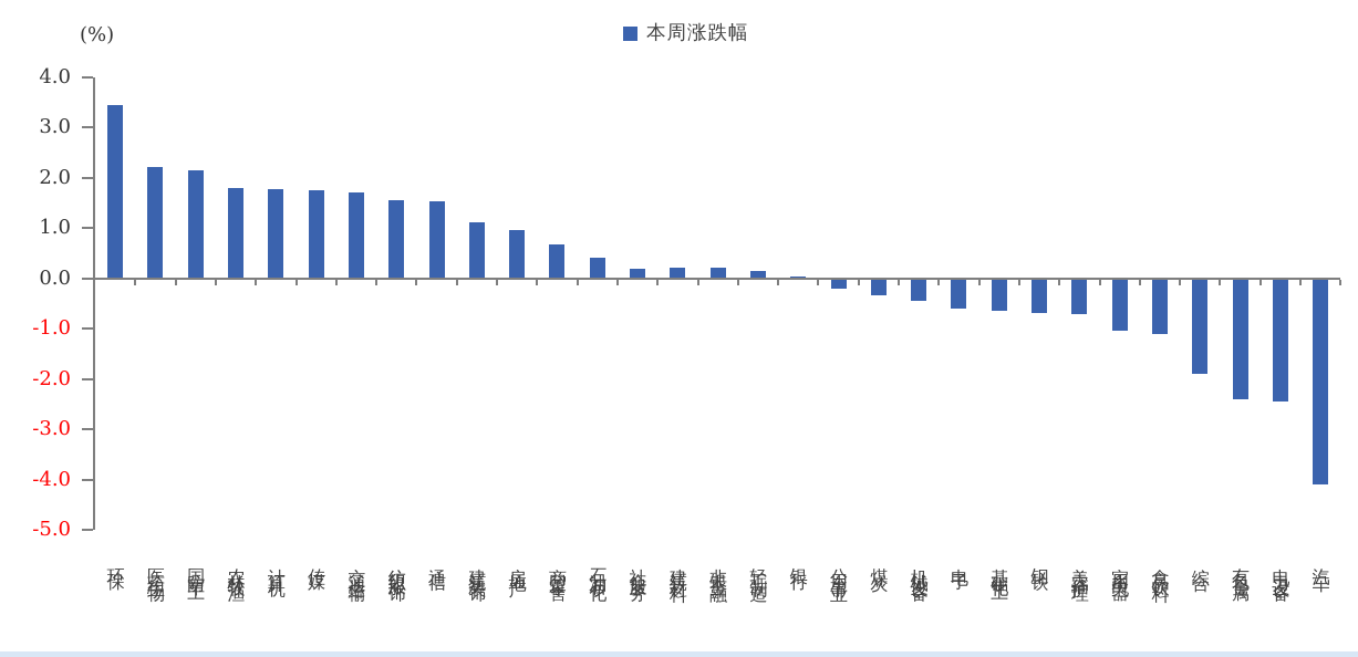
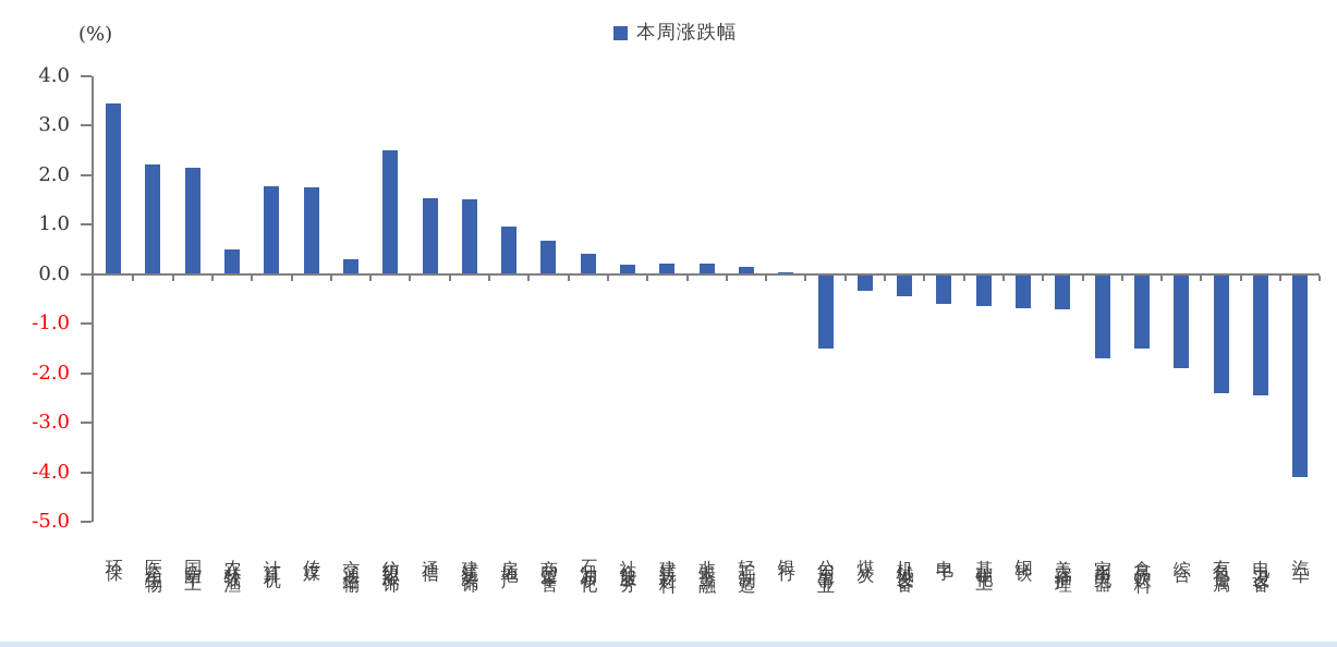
农林牧渔: 1.8 -> 0.5
交通运输: 1.7 -> 0.3
纺织服饰: 1.6 -> 2.5
建筑装饰: 1.1 -> 1.5
公用事业: -0.2 -> -1.5
家用电器: -1.1 -> -1.7
食品饮料: -1.1 -> -1.5
